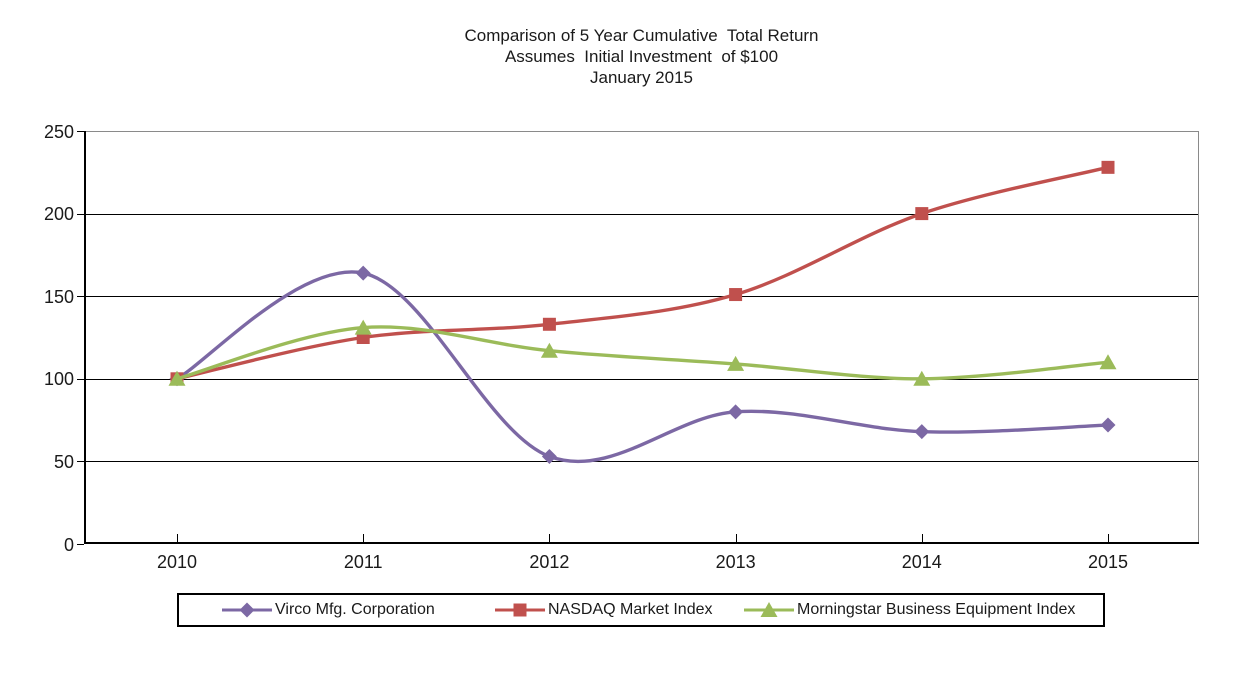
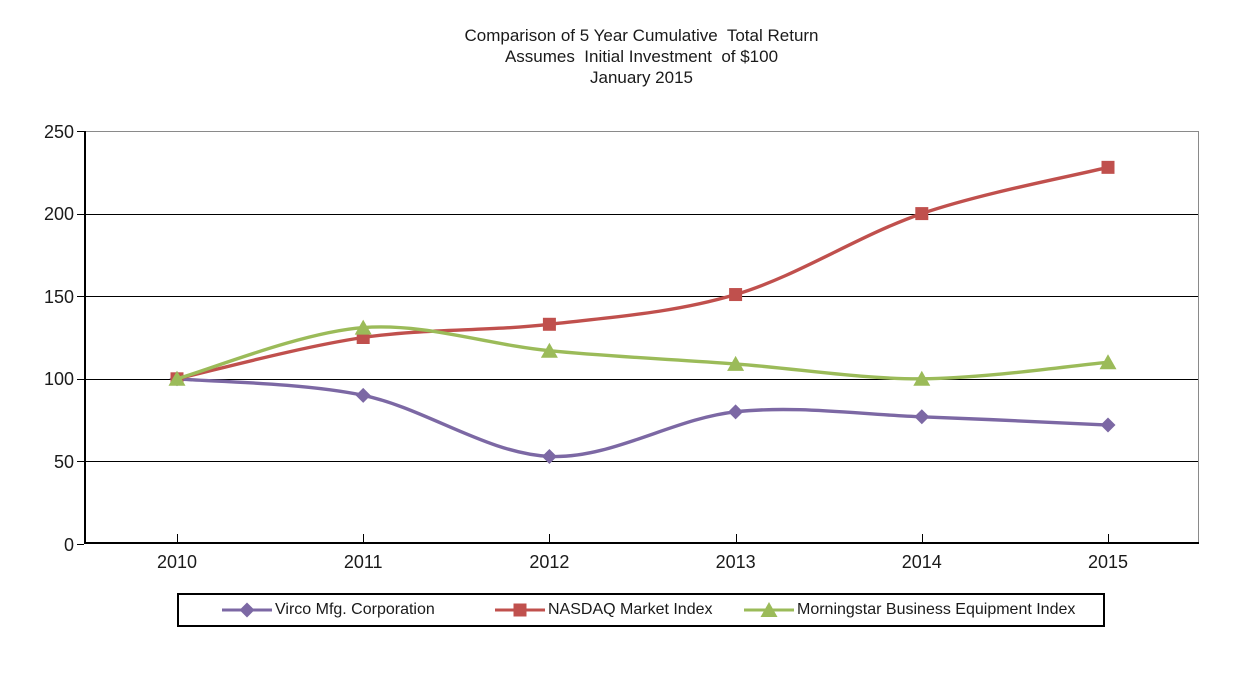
Virco Mfg. Corporation/2011: 164 -> 90
Virco Mfg. Corporation/2014: 68 -> 77
